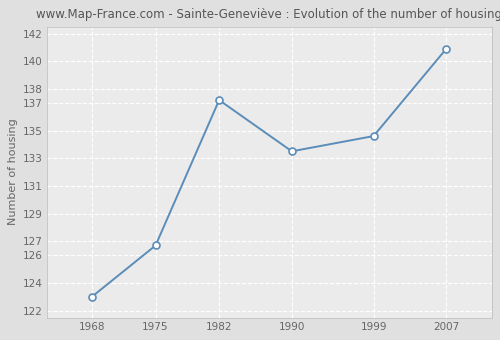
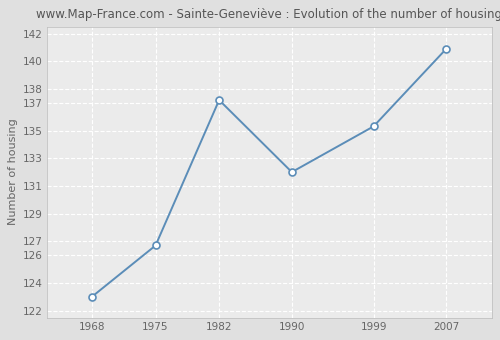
1990: 133.5 -> 132.0
1999: 134.6 -> 135.3
